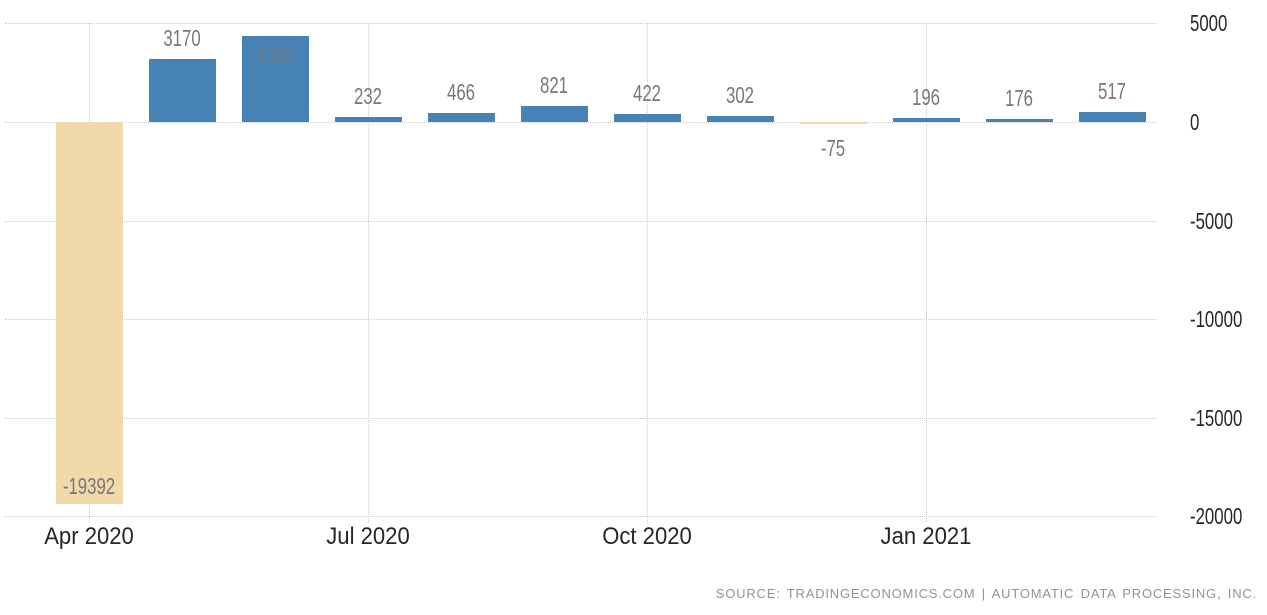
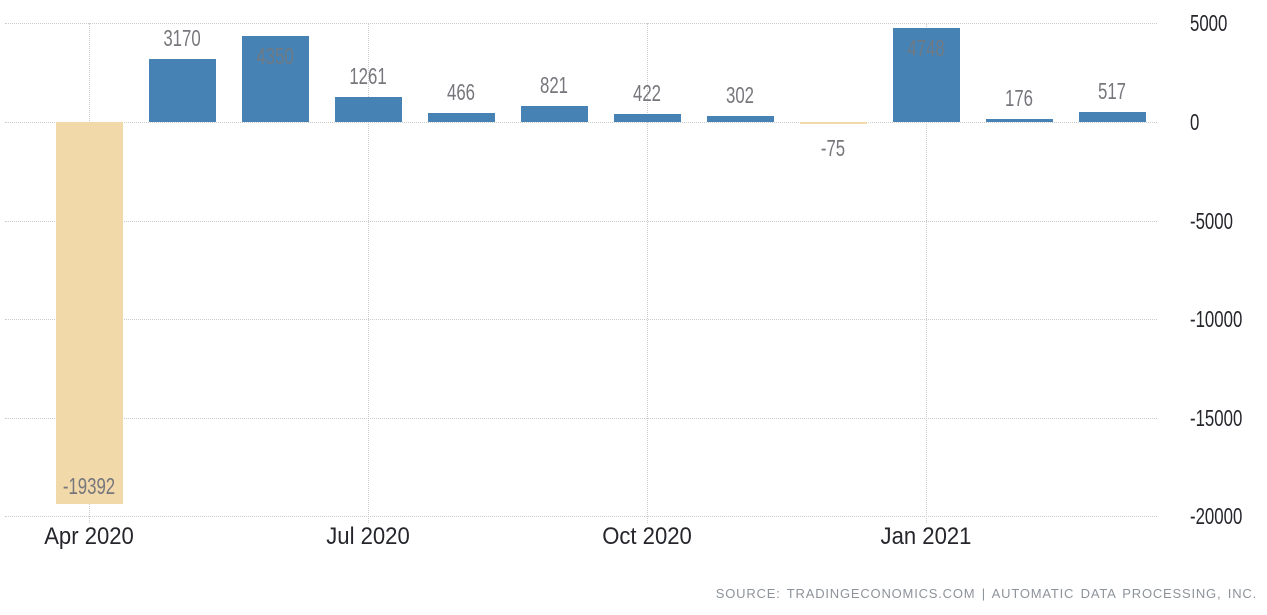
Jul 2020: 232 -> 1261
Jan 2021: 196 -> 4748
